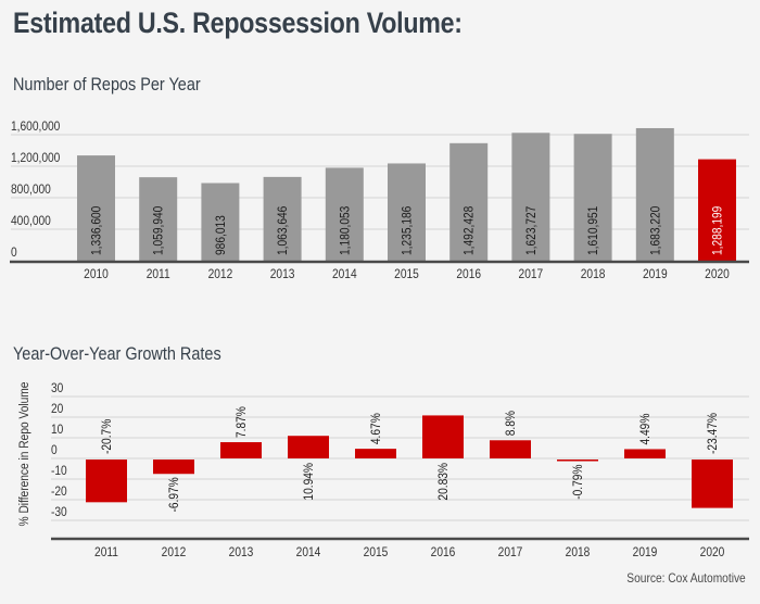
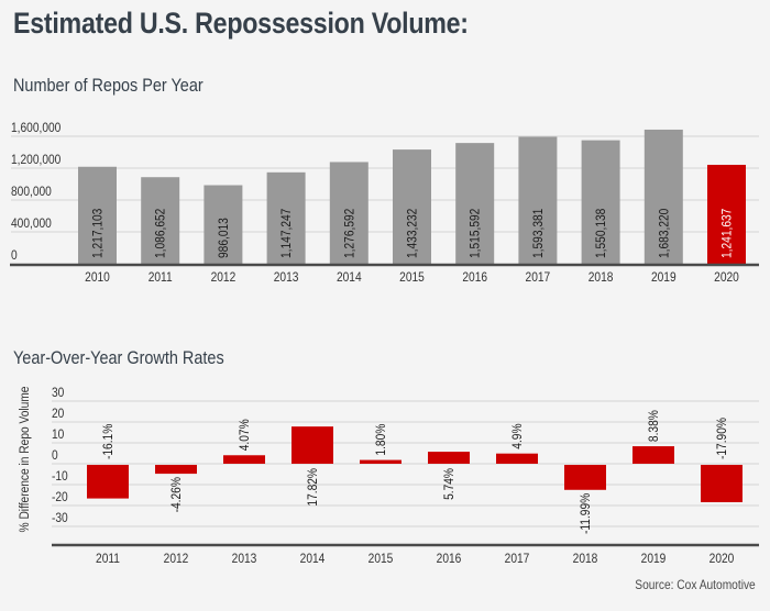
Number of Repos Per Year/2010: 1,336,600 -> 1,217,103
Number of Repos Per Year/2011: 1,059,940 -> 1,086,652
Number of Repos Per Year/2013: 1,063,646 -> 1,147,247
Number of Repos Per Year/2014: 1,180,053 -> 1,276,592
Number of Repos Per Year/2015: 1,235,186 -> 1,433,232
Number of Repos Per Year/2016: 1,492,428 -> 1,515,592
Number of Repos Per Year/2017: 1,623,727 -> 1,593,381
Number of Repos Per Year/2018: 1,610,951 -> 1,550,138
Number of Repos Per Year/2020: 1,288,199 -> 1,241,637
Year-Over-Year Growth Rates/2011: -20.7% -> -16.1%
Year-Over-Year Growth Rates/2012: -6.97% -> -4.26%
Year-Over-Year Growth Rates/2013: 7.87% -> 4.07%
Year-Over-Year Growth Rates/2014: 10.94% -> 17.82%
Year-Over-Year Growth Rates/2015: 4.67% -> 1.80%
Year-Over-Year Growth Rates/2016: 20.83% -> 5.74%
Year-Over-Year Growth Rates/2017: 8.8% -> 4.9%
Year-Over-Year Growth Rates/2018: -0.79% -> -11.99%
Year-Over-Year Growth Rates/2019: 4.49% -> 8.38%
Year-Over-Year Growth Rates/2020: -23.47% -> -17.90%
